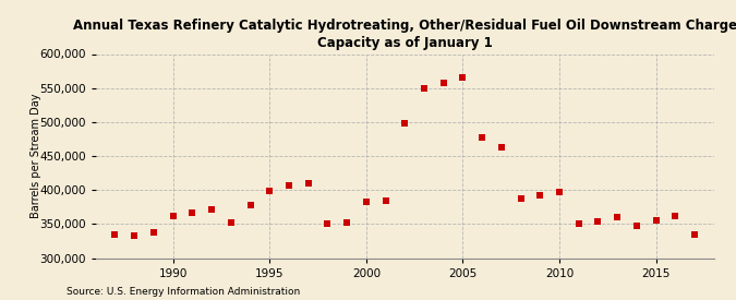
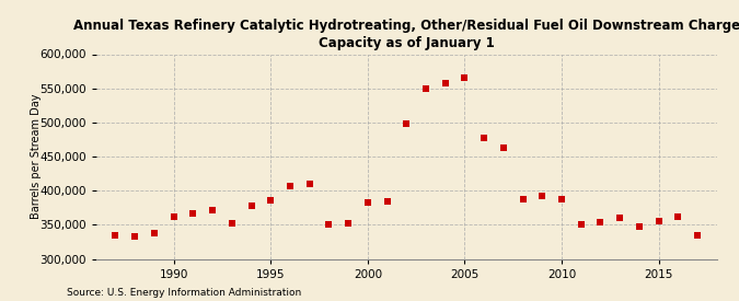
1995: 399,000 -> 386,000
2010: 397,000 -> 388,000
